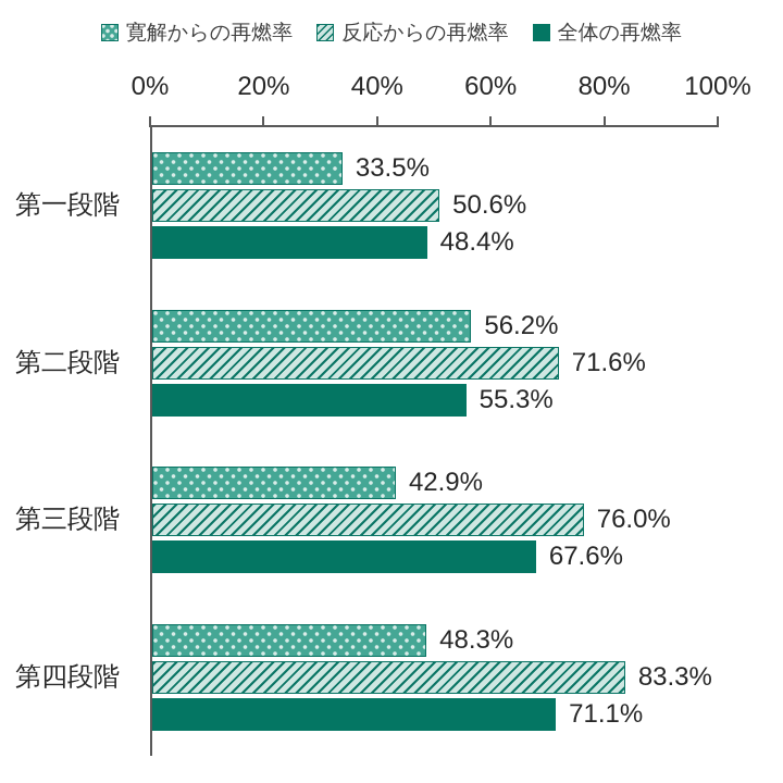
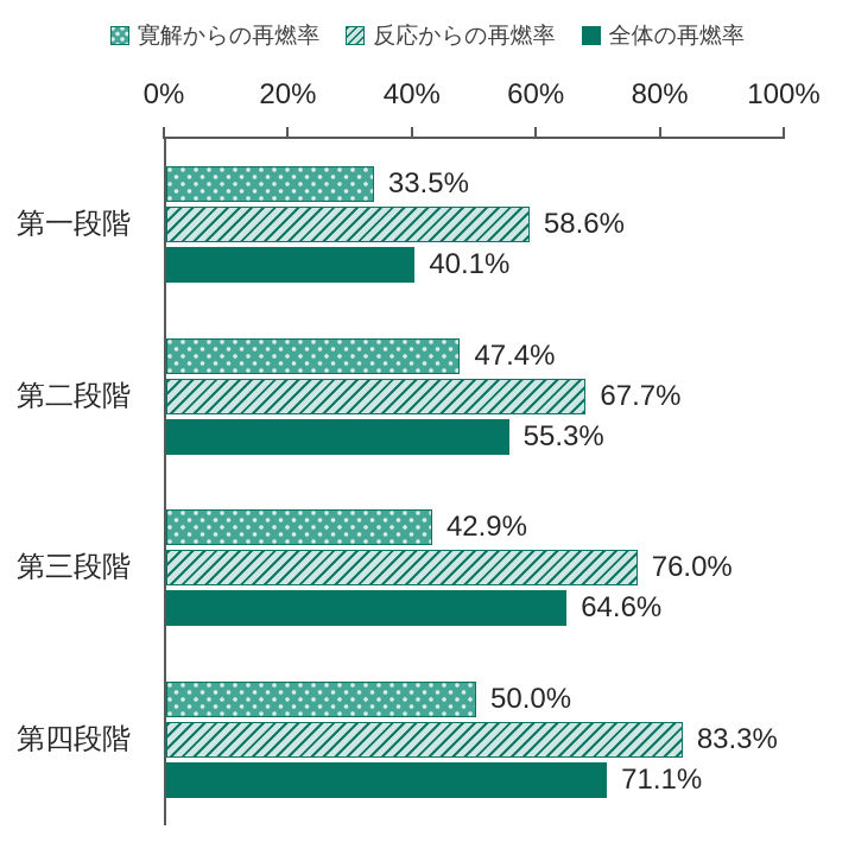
反応からの再燃率/第一段階: 50.6% -> 58.6%
全体の再燃率/第一段階: 48.4% -> 40.1%
寛解からの再燃率/第二段階: 56.2% -> 47.4%
反応からの再燃率/第二段階: 71.6% -> 67.7%
全体の再燃率/第三段階: 67.6% -> 64.6%
寛解からの再燃率/第四段階: 48.3% -> 50.0%
